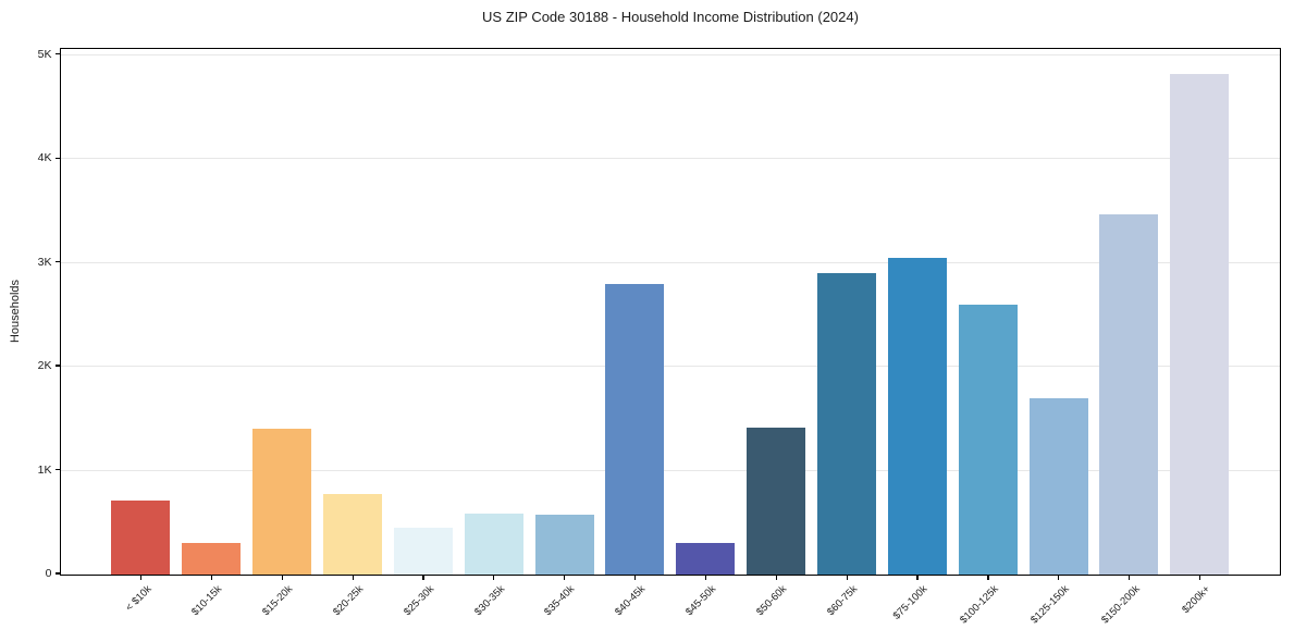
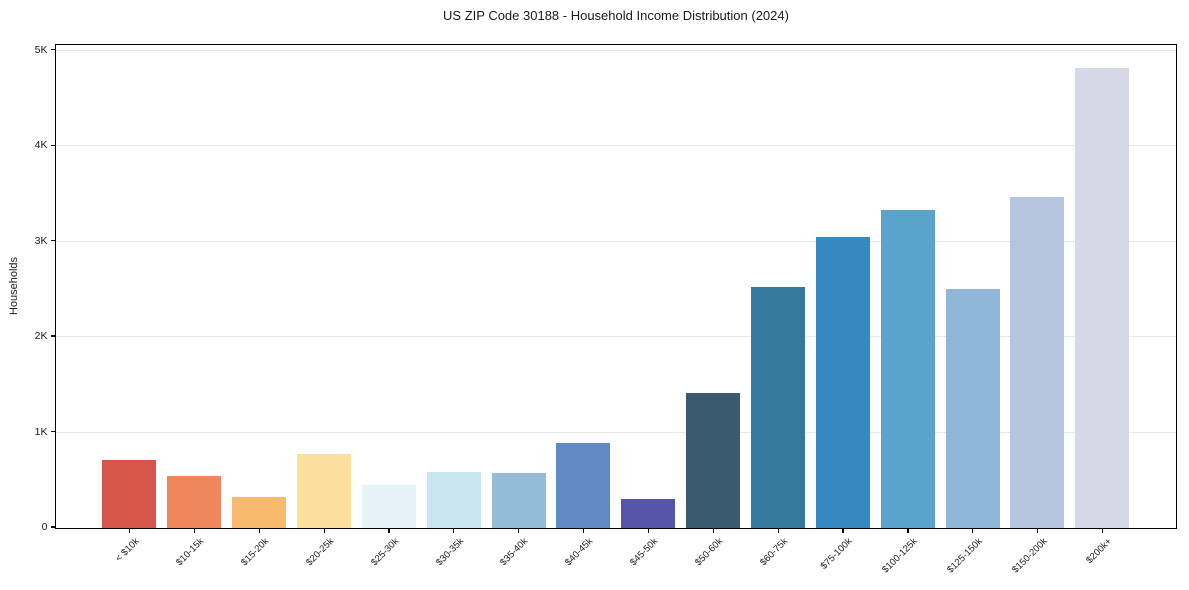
$10-15k: 0.3K -> 0.6K
$15-20k: 1.4K -> 0.3K
$40-45k: 2.8K -> 0.9K
$60-75k: 2.9K -> 2.5K
$100-125k: 2.6K -> 3.3K
$125-150k: 1.7K -> 2.5K
